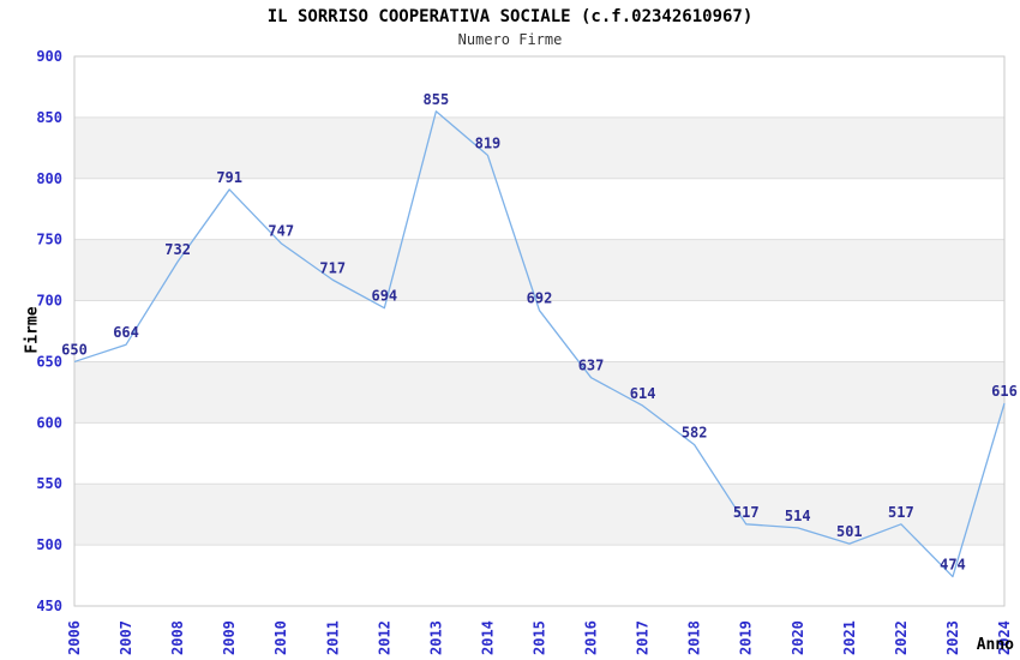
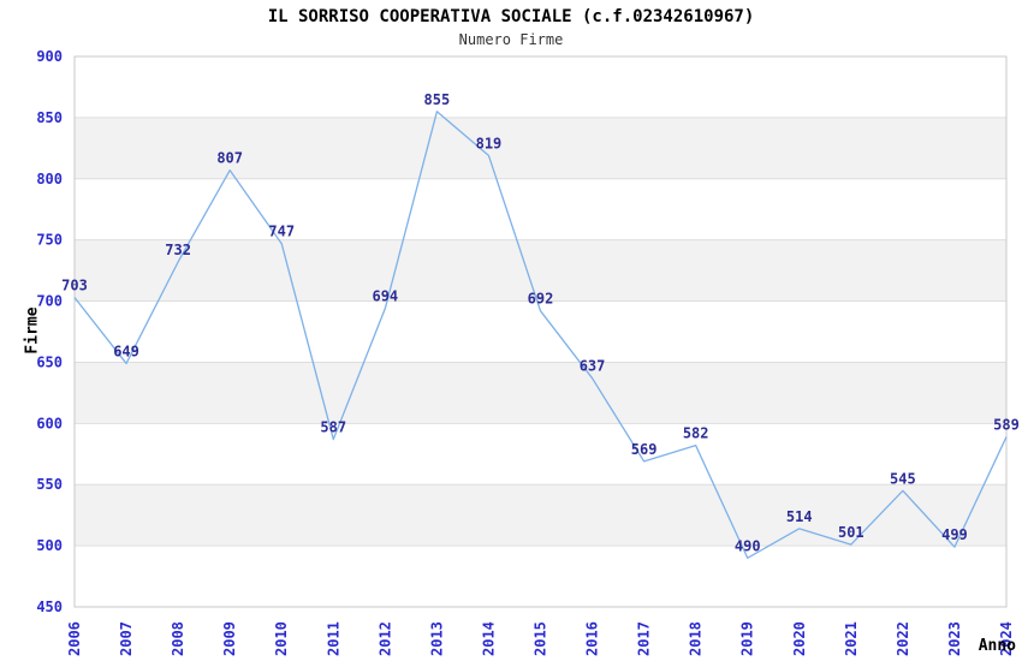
2006: 650 -> 703
2007: 664 -> 649
2009: 791 -> 807
2011: 717 -> 587
2017: 614 -> 569
2019: 517 -> 490
2022: 517 -> 545
2023: 474 -> 499
2024: 616 -> 589
